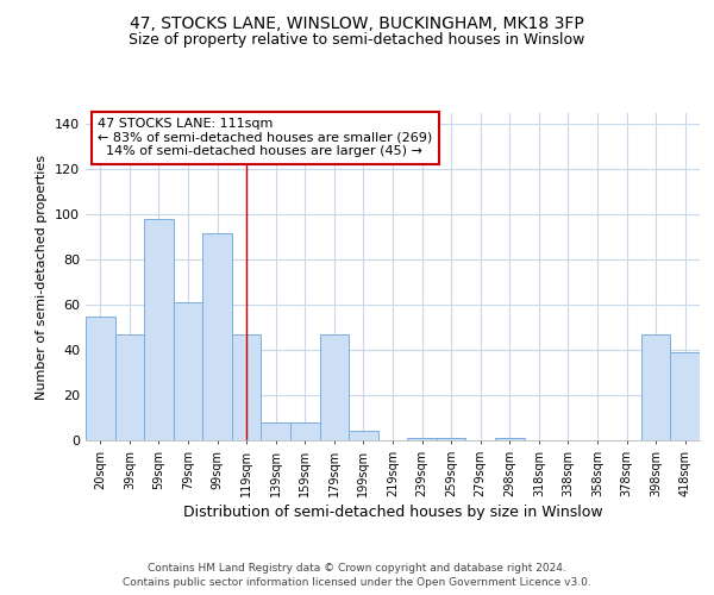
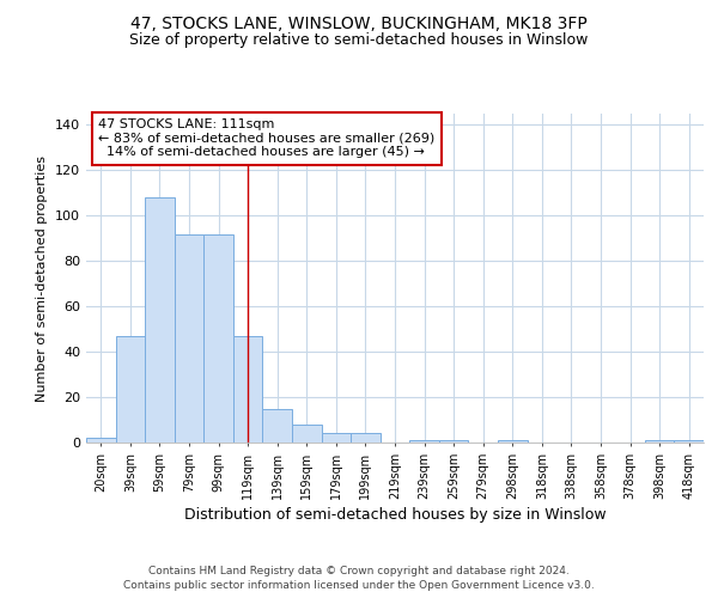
20sqm: 55 -> 2
59sqm: 98 -> 108
79sqm: 61 -> 92
139sqm: 8 -> 15
179sqm: 47 -> 4
398sqm: 47 -> 1
418sqm: 39 -> 1
